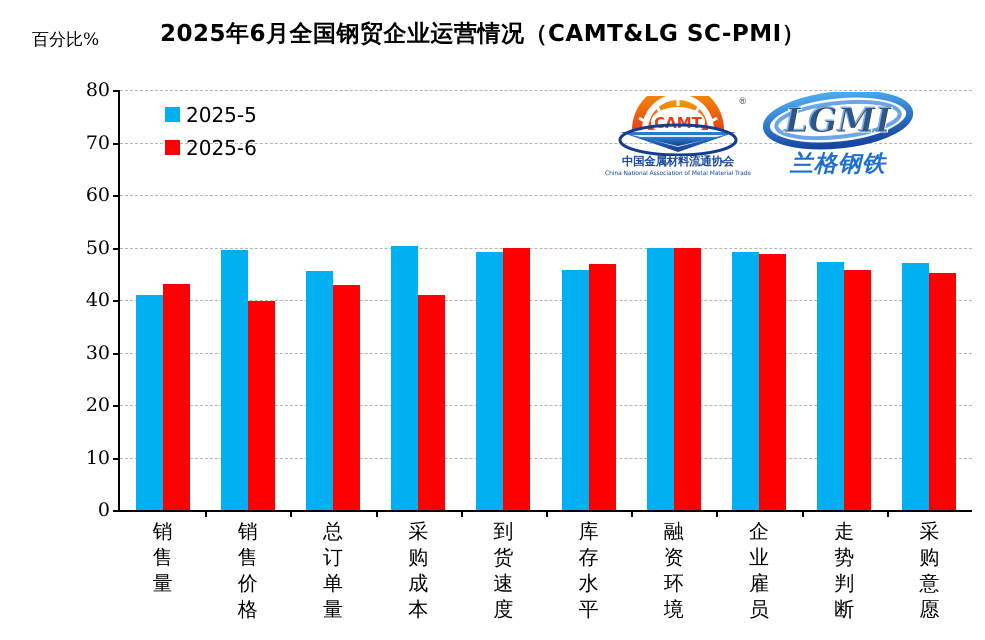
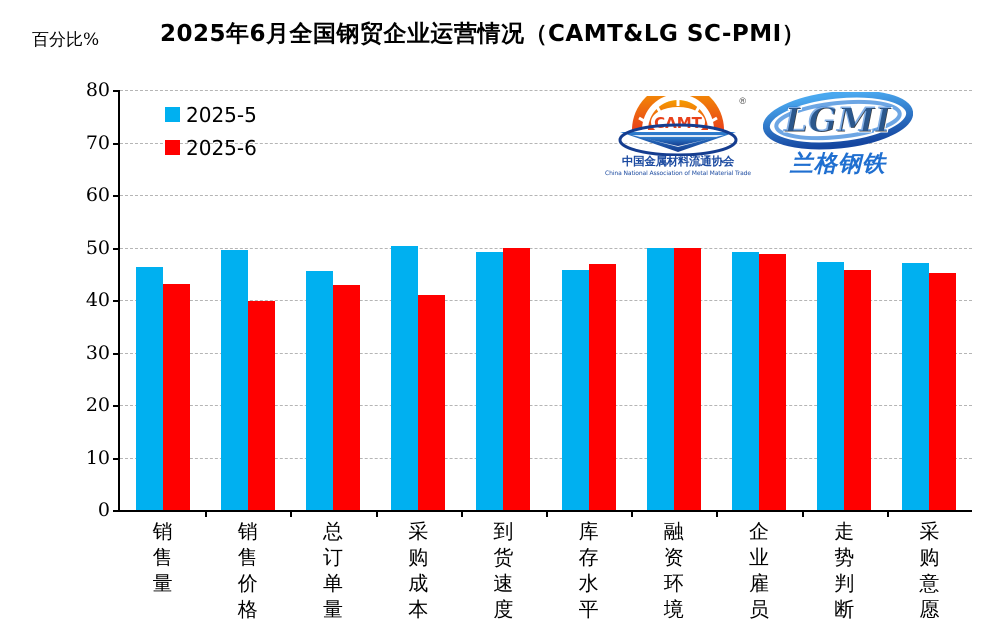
2025-5/销售量: 41 -> 46
